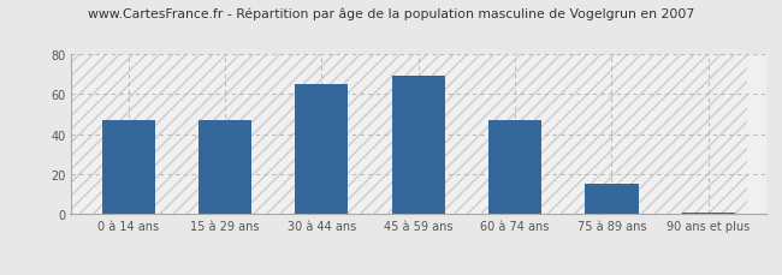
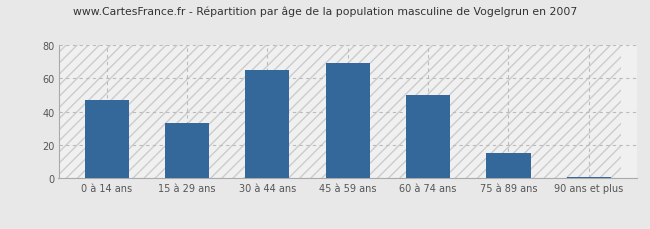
15 à 29 ans: 47 -> 33
60 à 74 ans: 47 -> 50
